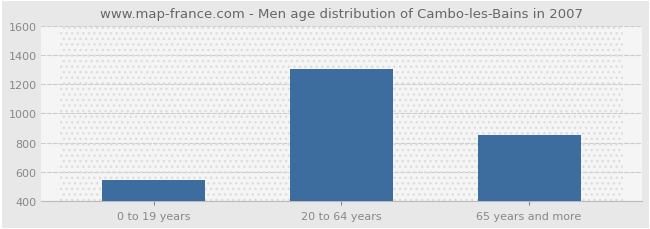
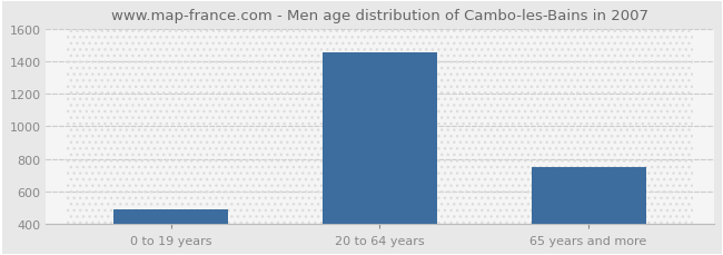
0 to 19 years: 540 -> 490
20 to 64 years: 1300 -> 1460
65 years and more: 850 -> 750
